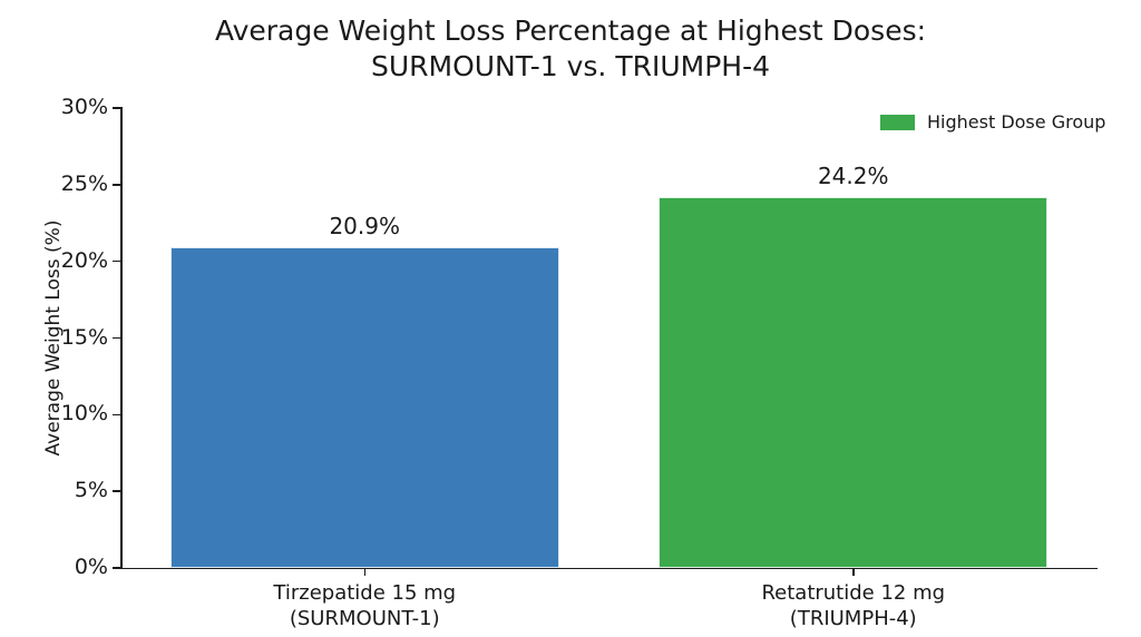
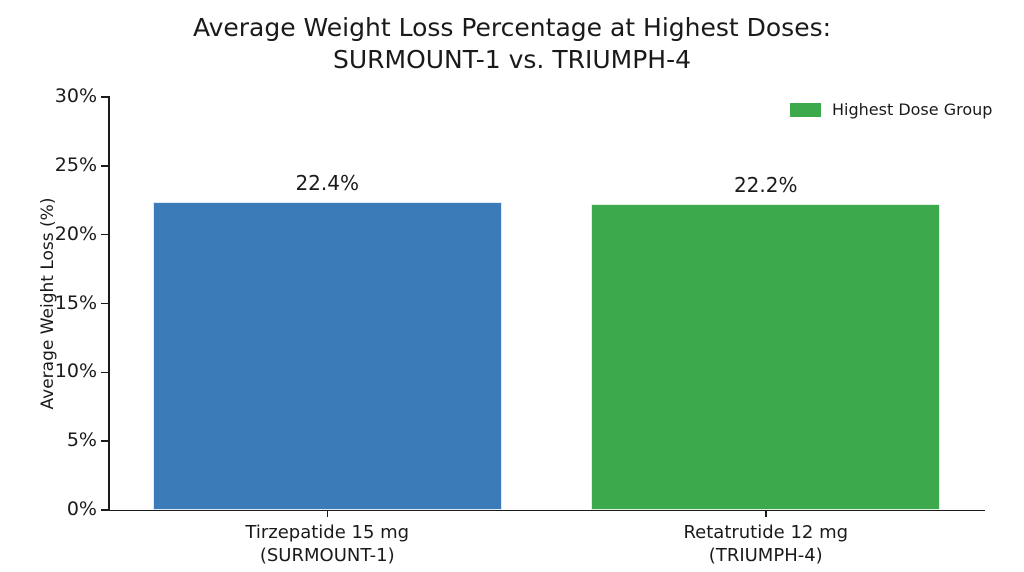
Tirzepatide 15 mg (SURMOUNT-1): 20.9% -> 22.4%
Retatrutide 12 mg (TRIUMPH-4): 24.2% -> 22.2%
